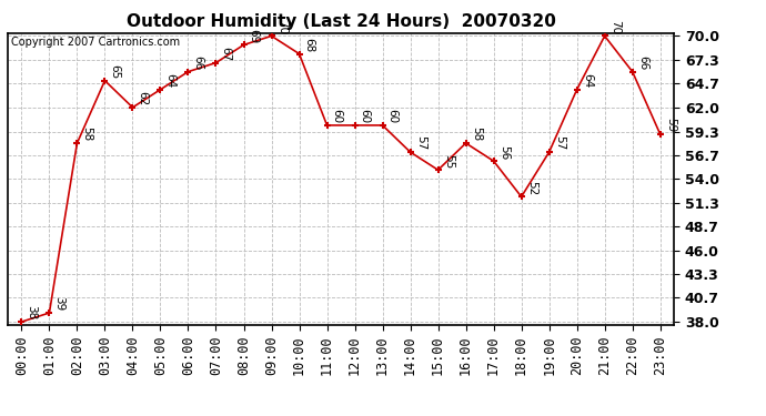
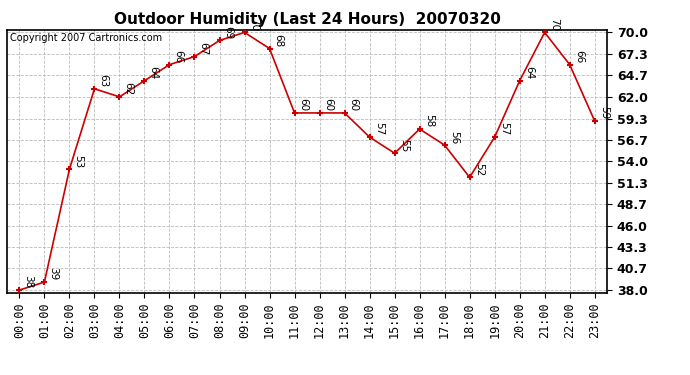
02:00: 58 -> 53
03:00: 65 -> 63
